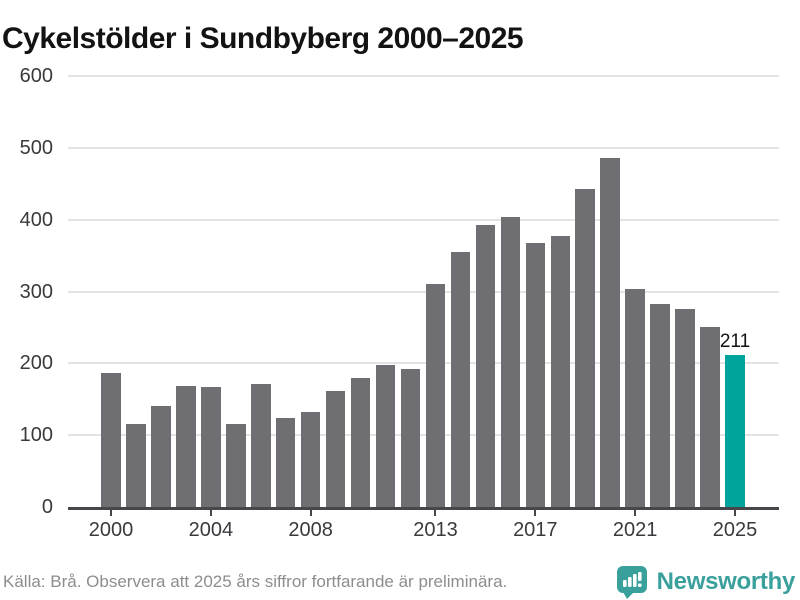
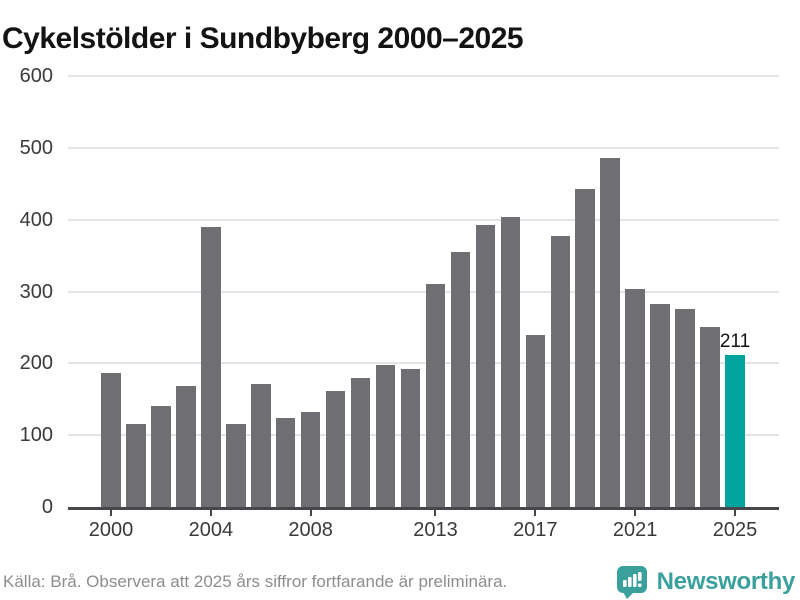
2004: 170 -> 390
2017: 370 -> 240
